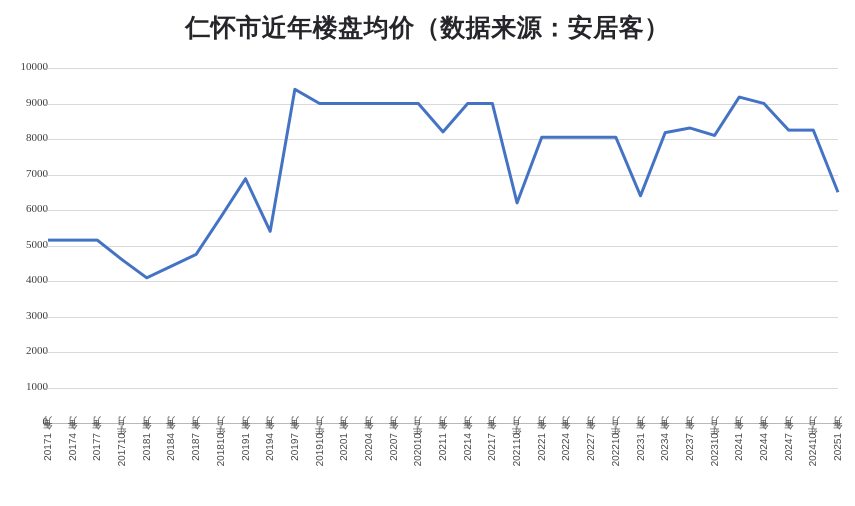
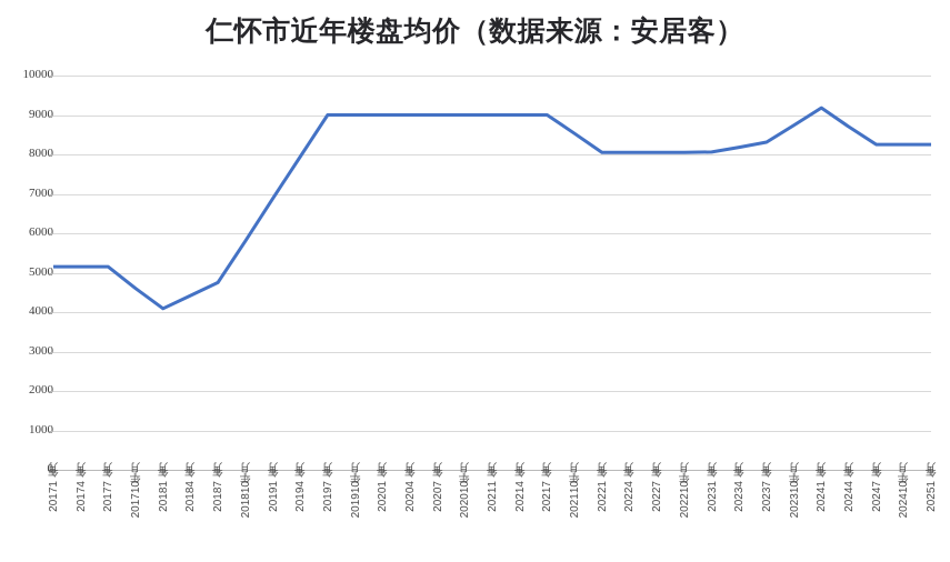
2019年4月: 5400 -> 7900
2019年7月: 9400 -> 9000
2021年1月: 8200 -> 9000
2021年10月: 6200 -> 8500
2023年1月: 6400 -> 8100
2023年10月: 8100 -> 8700
2024年4月: 9000 -> 8700
2025年1月: 6500 -> 8200
